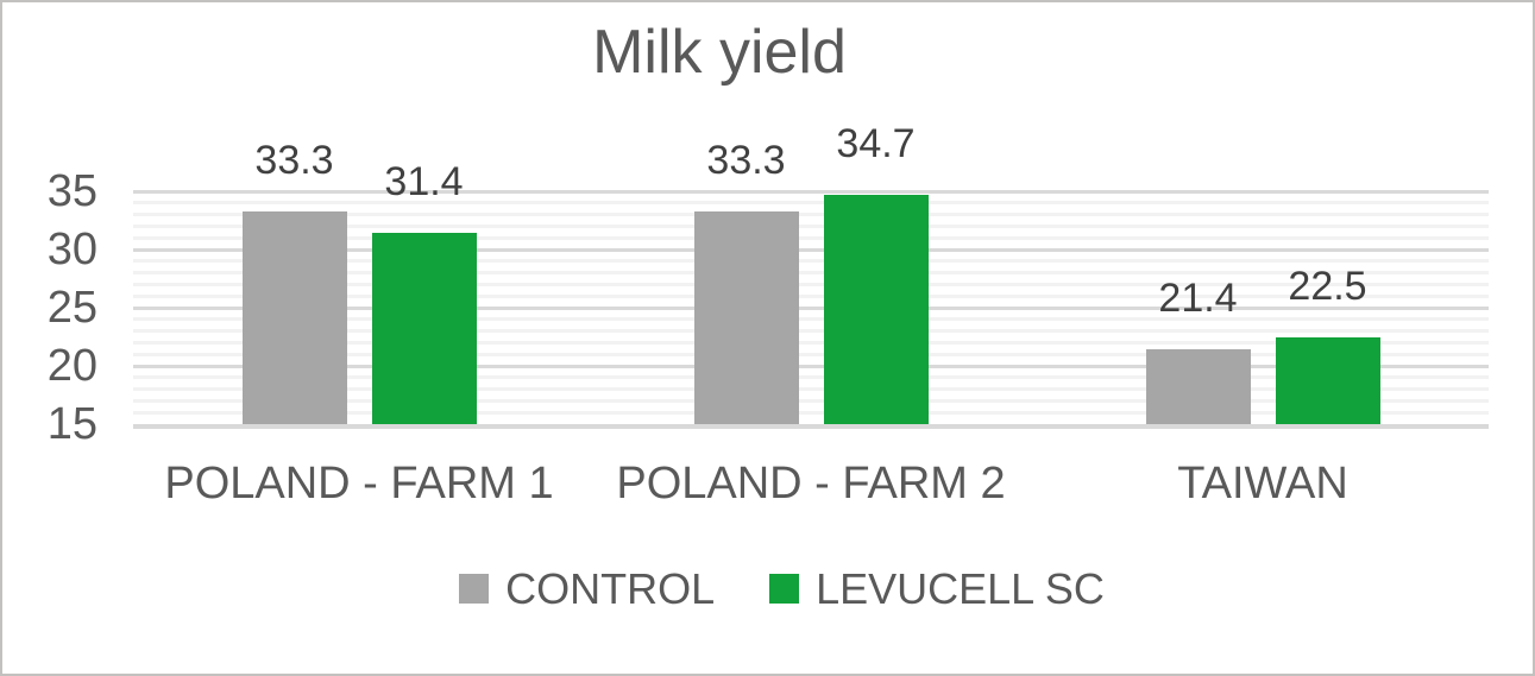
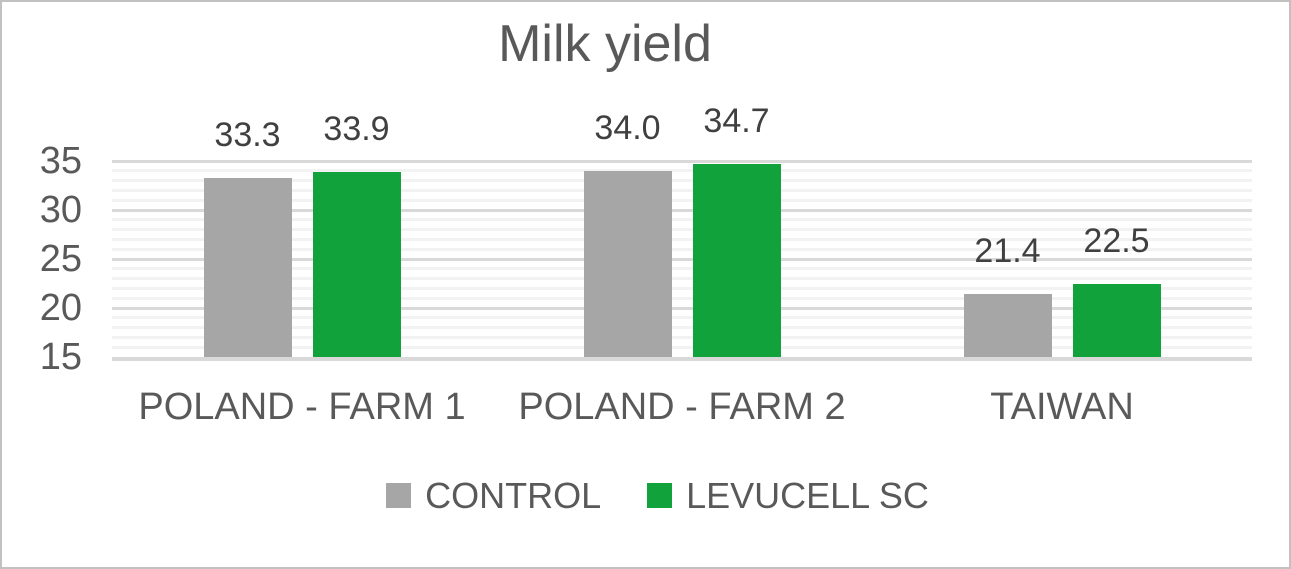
LEVUCELL SC/POLAND - FARM 1: 31.4 -> 33.9
CONTROL/POLAND - FARM 2: 33.3 -> 34.0
